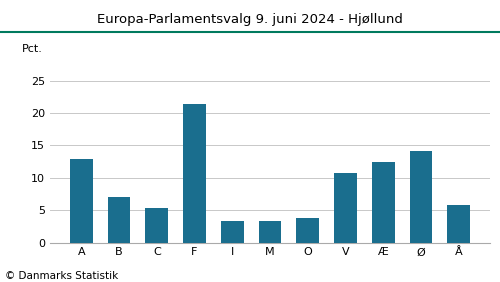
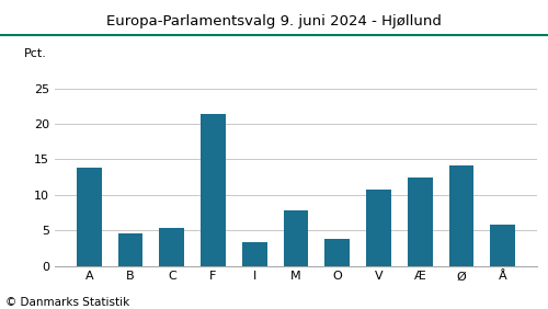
A: 12.9 -> 13.8
B: 7.0 -> 4.6
M: 3.4 -> 7.8
